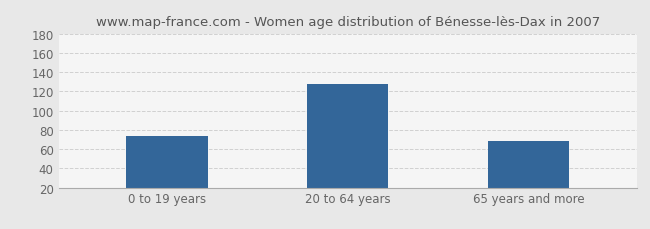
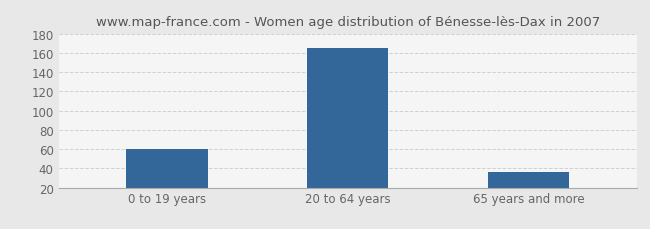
0 to 19 years: 74 -> 60
20 to 64 years: 128 -> 165
65 years and more: 68 -> 36
